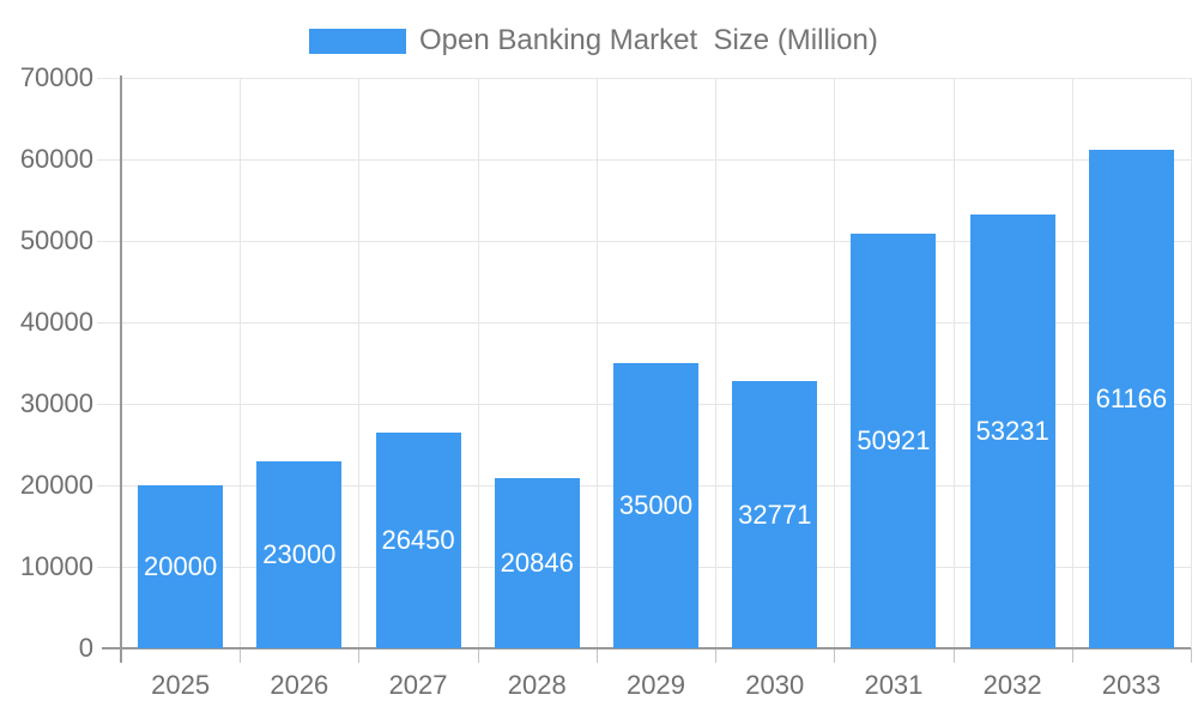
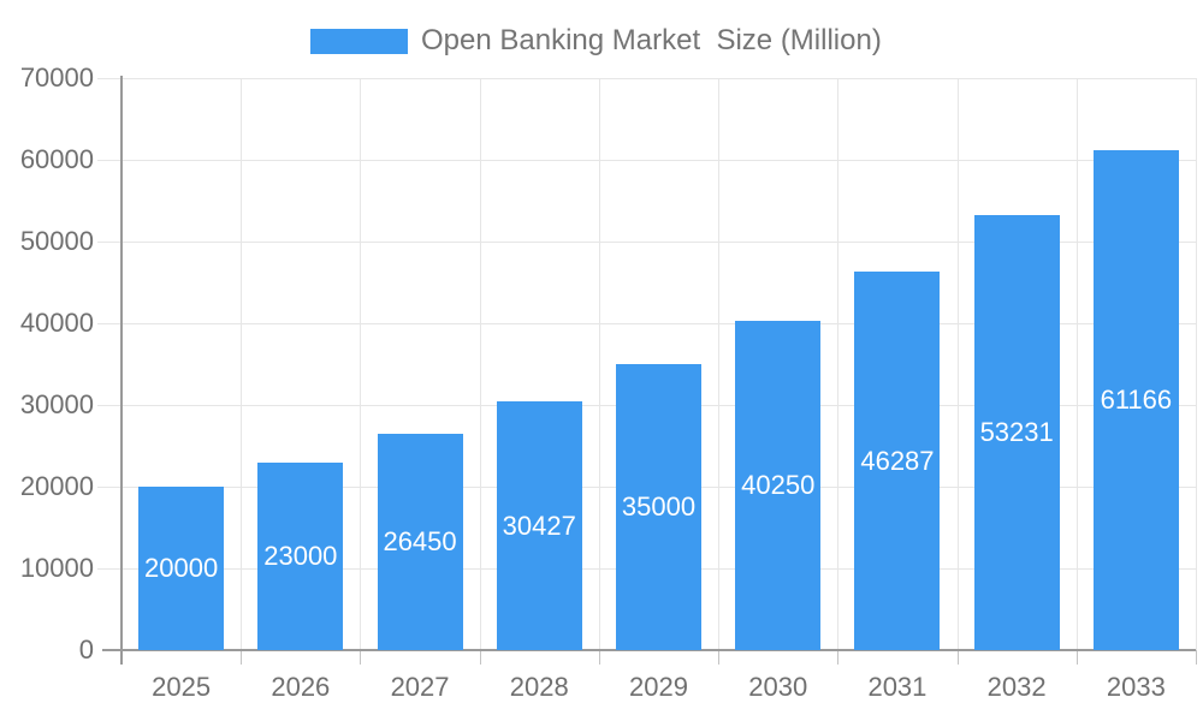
2028: 20846 -> 30427
2030: 32771 -> 40250
2031: 50921 -> 46287
